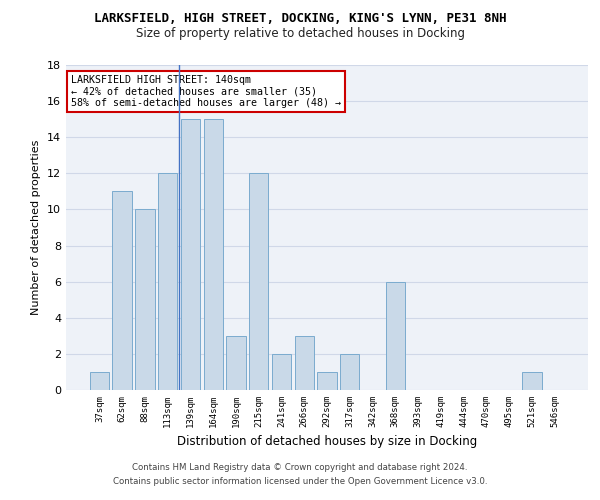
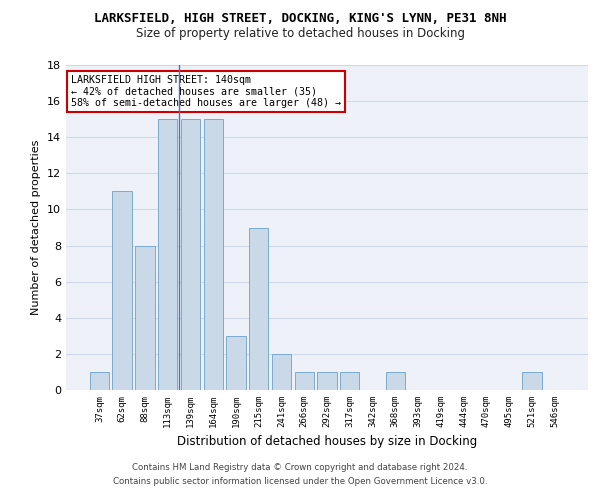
88sqm: 10 -> 8
113sqm: 12 -> 15
215sqm: 12 -> 9
266sqm: 3 -> 1
317sqm: 2 -> 1
368sqm: 6 -> 1
